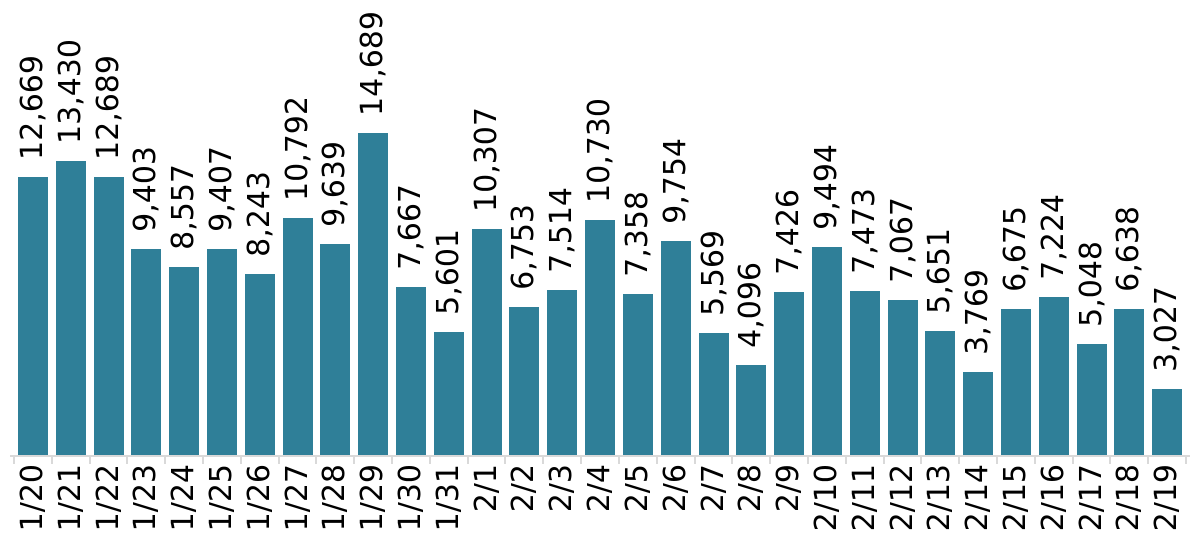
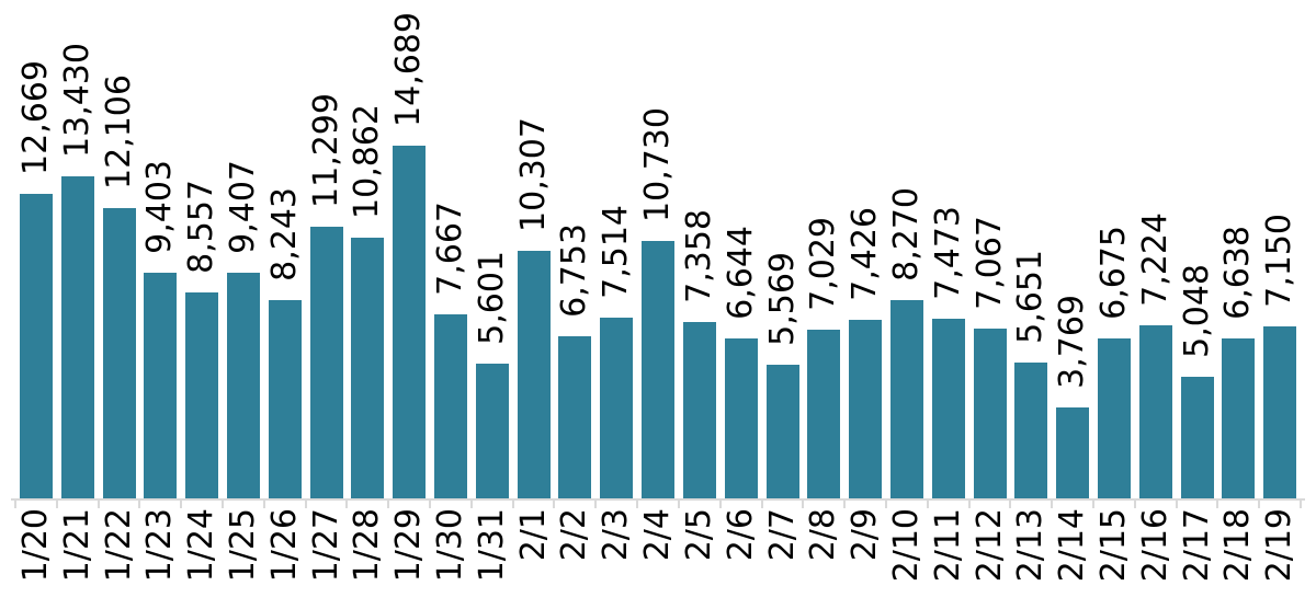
1/22: 12,689 -> 12,106
1/27: 10,792 -> 11,299
1/28: 9,639 -> 10,862
2/6: 9,754 -> 6,644
2/8: 4,096 -> 7,029
2/10: 9,494 -> 8,270
2/19: 3,027 -> 7,150
